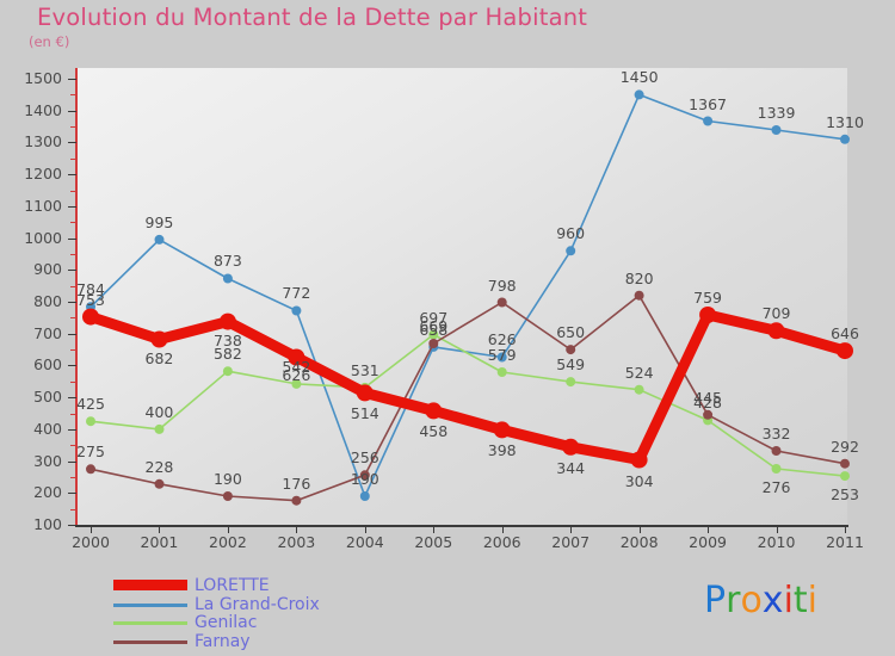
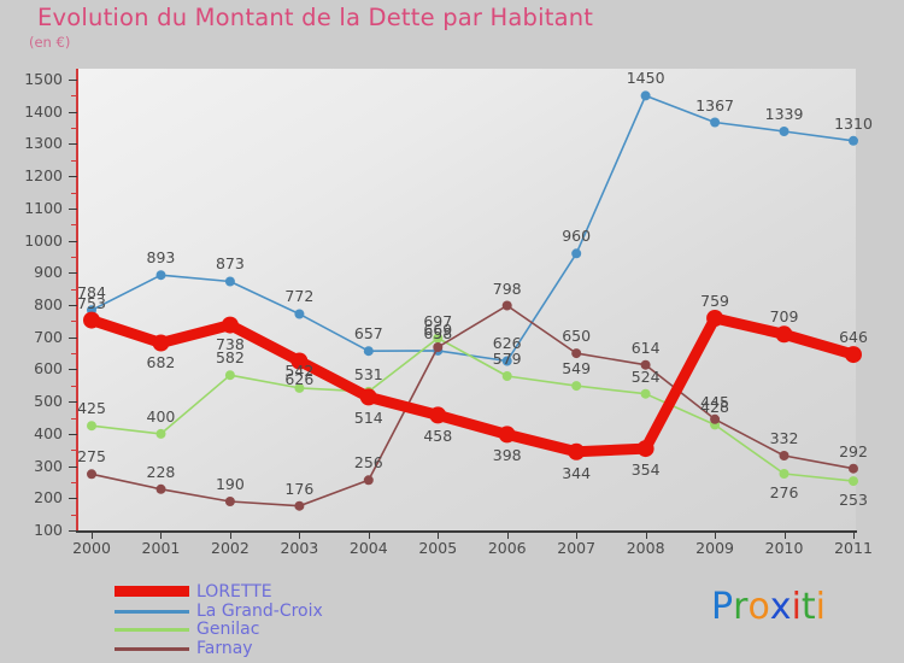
La Grand-Croix/2001: 995 -> 893
La Grand-Croix/2004: 190 -> 657
LORETTE/2008: 304 -> 354
Farnay/2008: 820 -> 614
